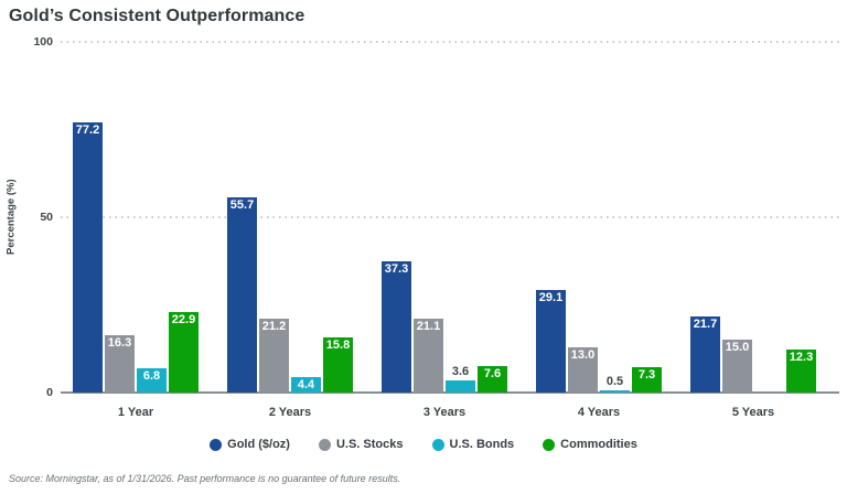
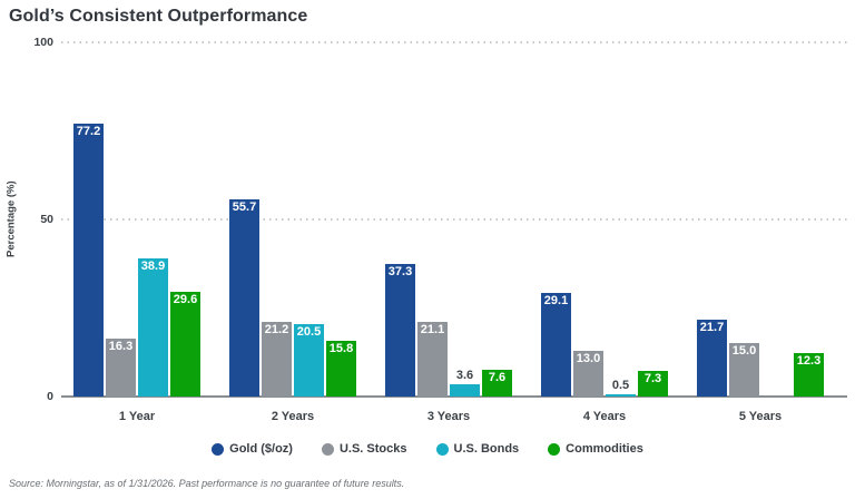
U.S. Bonds/1 Year: 6.8 -> 38.9
Commodities/1 Year: 22.9 -> 29.6
U.S. Bonds/2 Years: 4.4 -> 20.5
